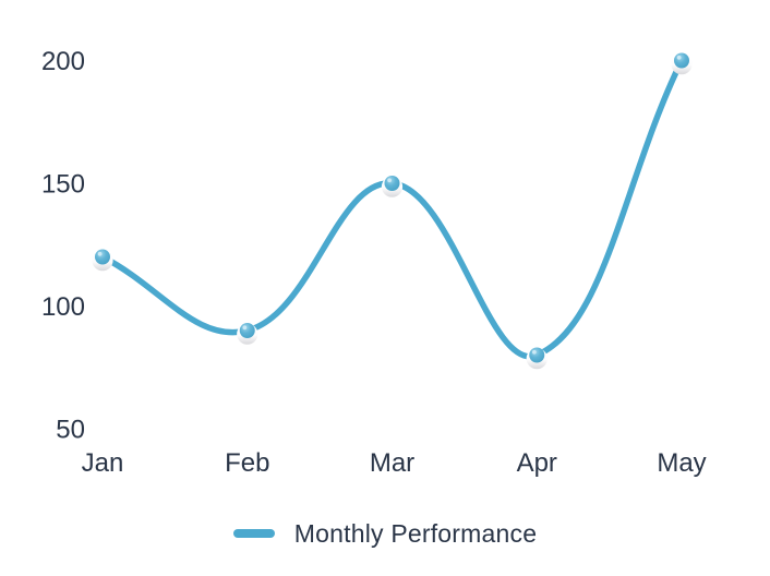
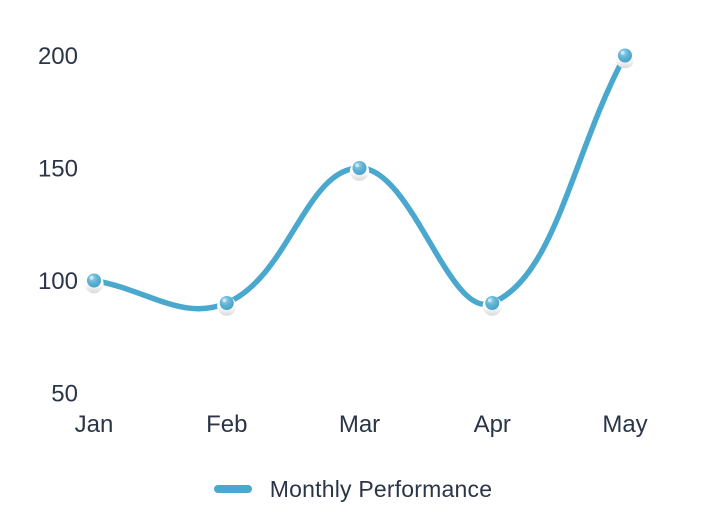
Jan: 120 -> 100
Apr: 80 -> 90
